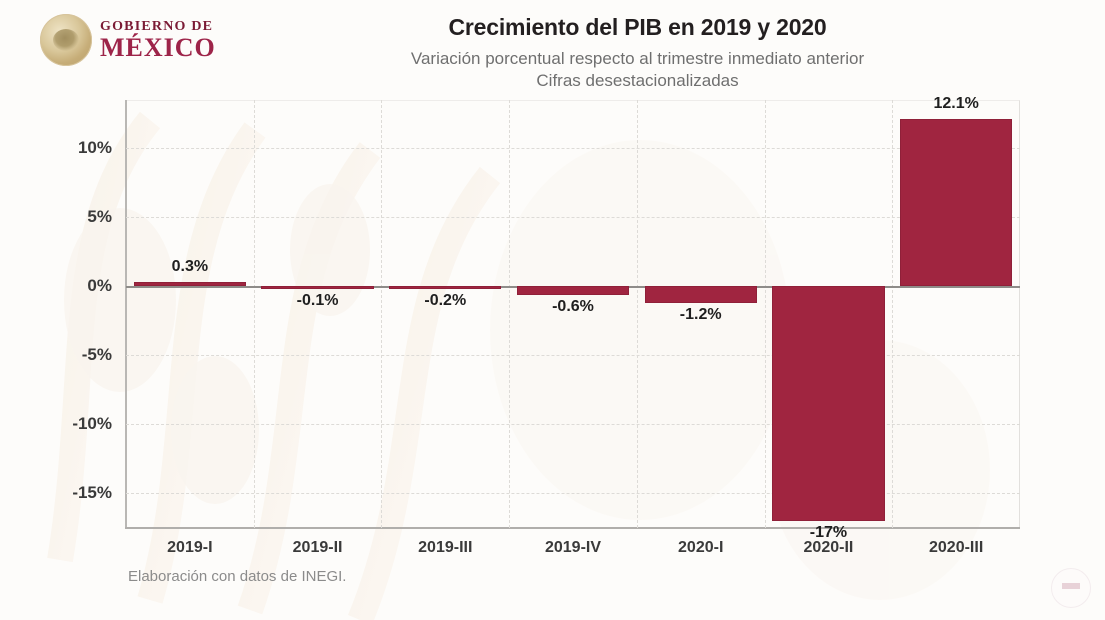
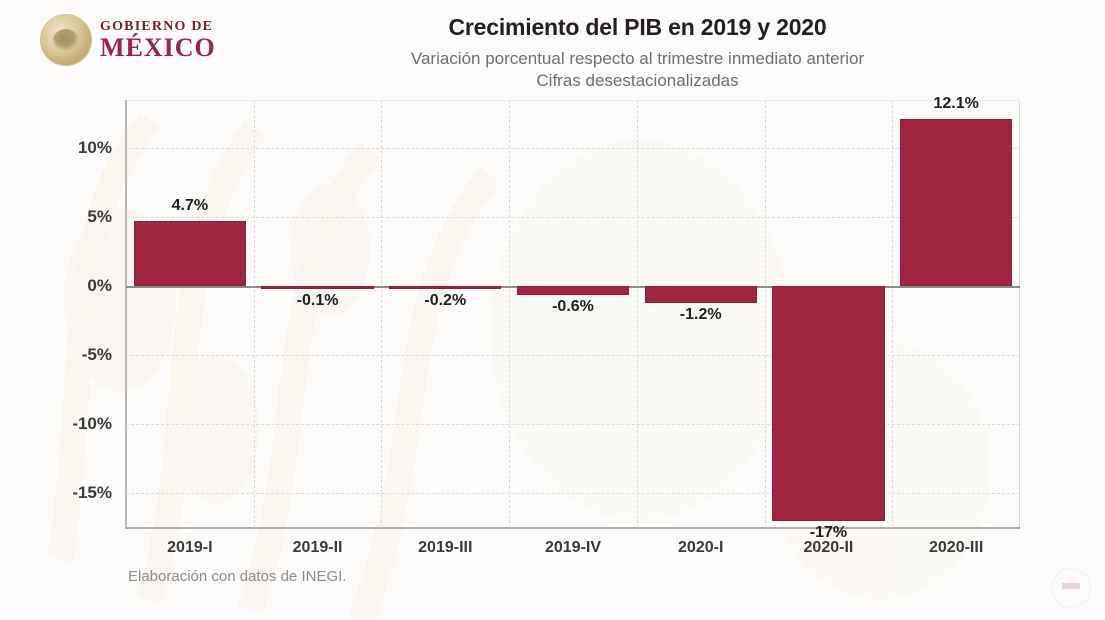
2019-I: 0.3% -> 4.7%
